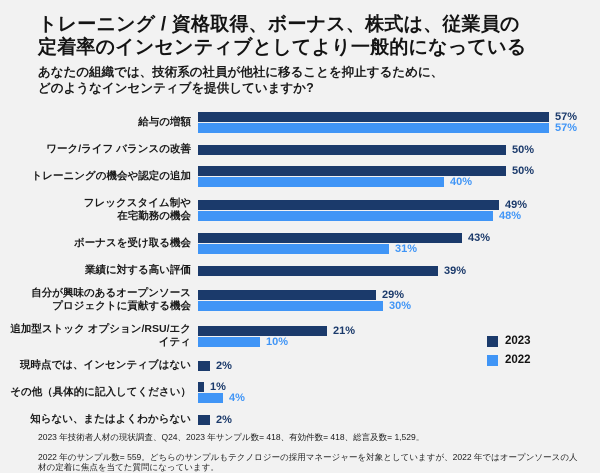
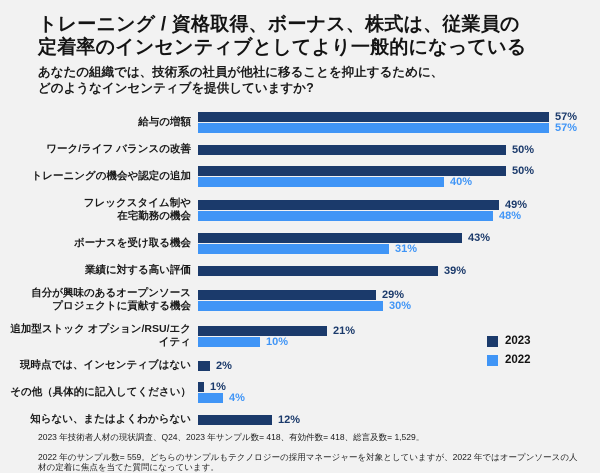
2023/知らない、またはよくわからない: 2% -> 12%
